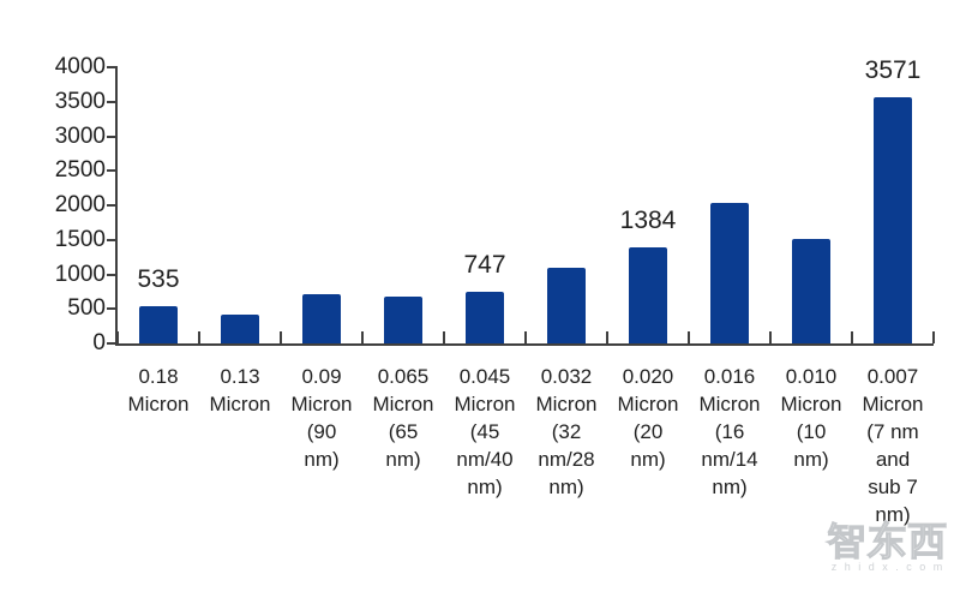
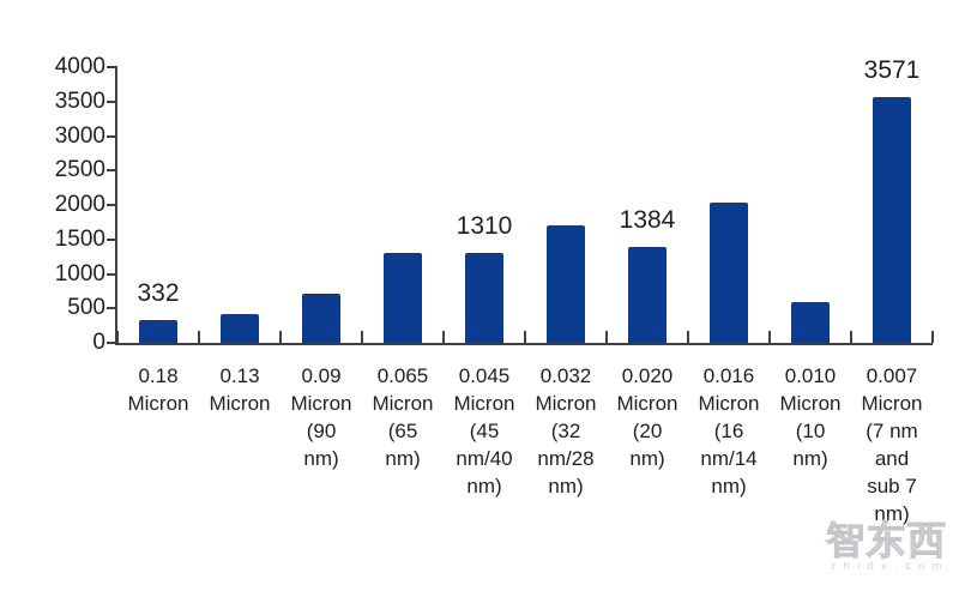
0.18 Micron: 535 -> 332
0.065 Micron (65 nm): 700 -> 1300
0.045 Micron (45 nm/40 nm): 747 -> 1310
0.032 Micron (32 nm/28 nm): 1100 -> 1700
0.010 Micron (10 nm): 1500 -> 600
